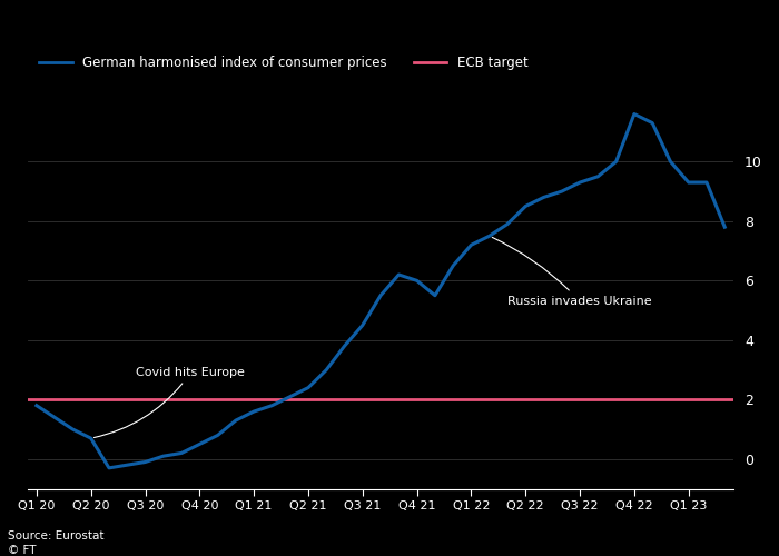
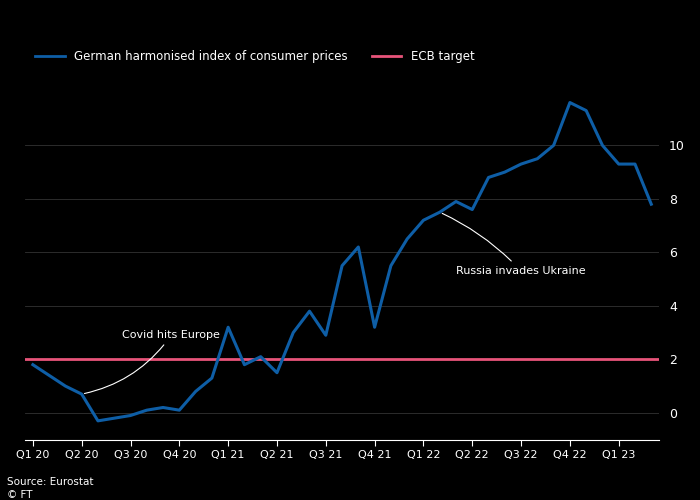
Q4 20: 0.5 -> 0.1
Q1 21: 1.6 -> 3.2
Q2 21: 2.4 -> 1.5
Q3 21: 4.5 -> 2.9
Q4 21: 6.0 -> 3.2
Q2 22: 8.5 -> 7.6
